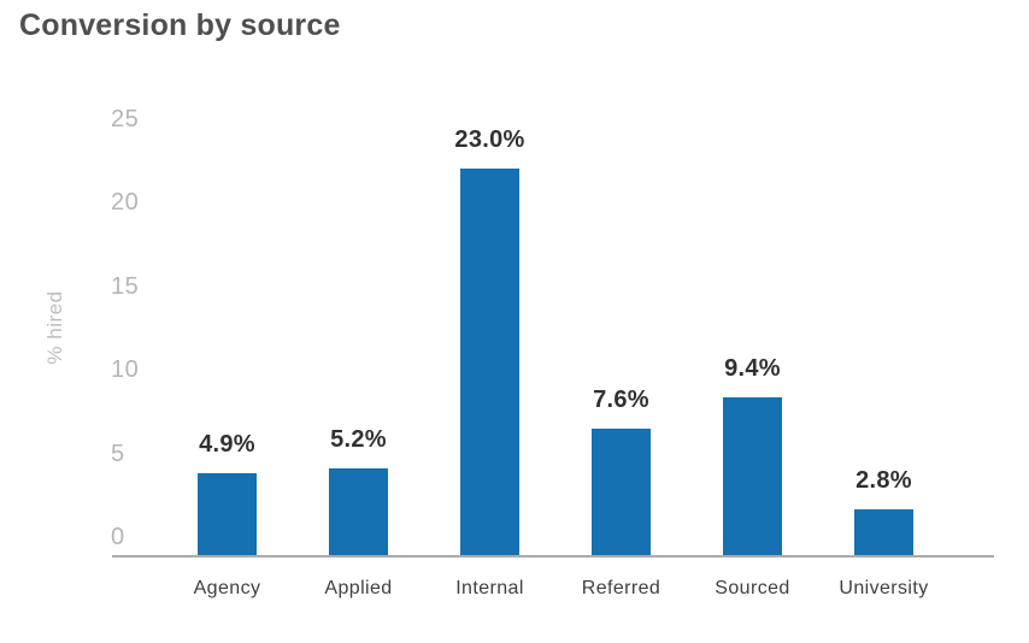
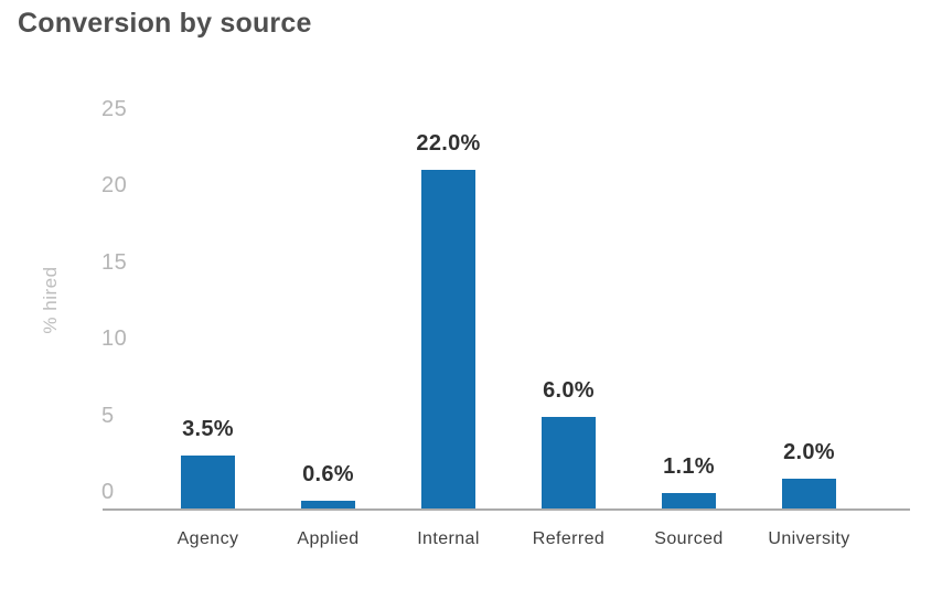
Agency: 4.9% -> 3.5%
Applied: 5.2% -> 0.6%
Internal: 23.0% -> 22.0%
Referred: 7.6% -> 6.0%
Sourced: 9.4% -> 1.1%
University: 2.8% -> 2.0%
